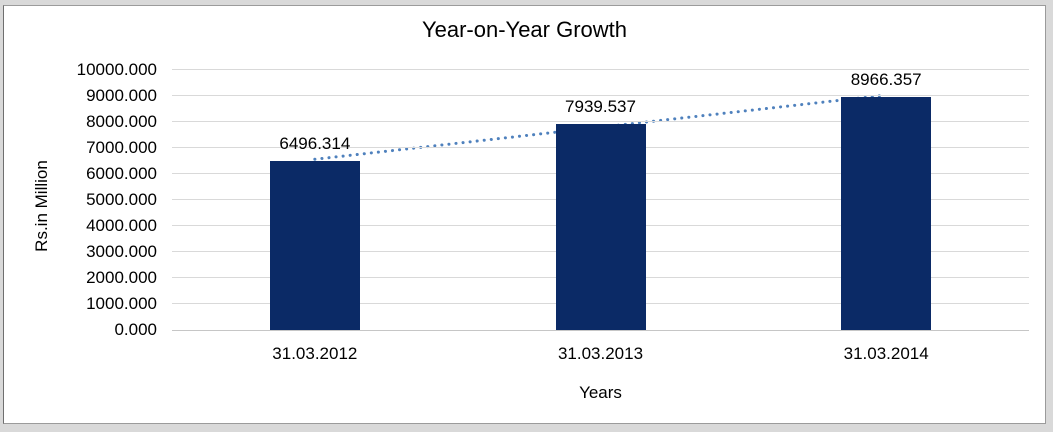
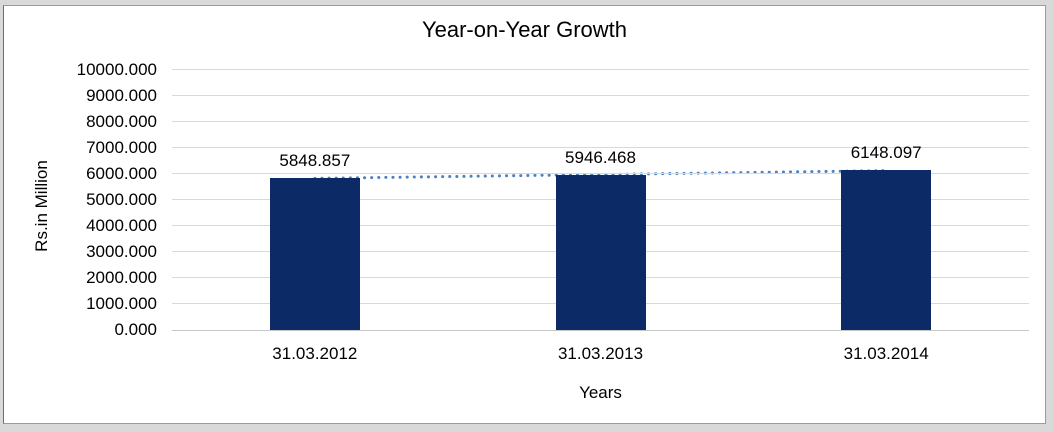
31.03.2012: 6496.314 -> 5848.857
31.03.2013: 7939.537 -> 5946.468
31.03.2014: 8966.357 -> 6148.097
